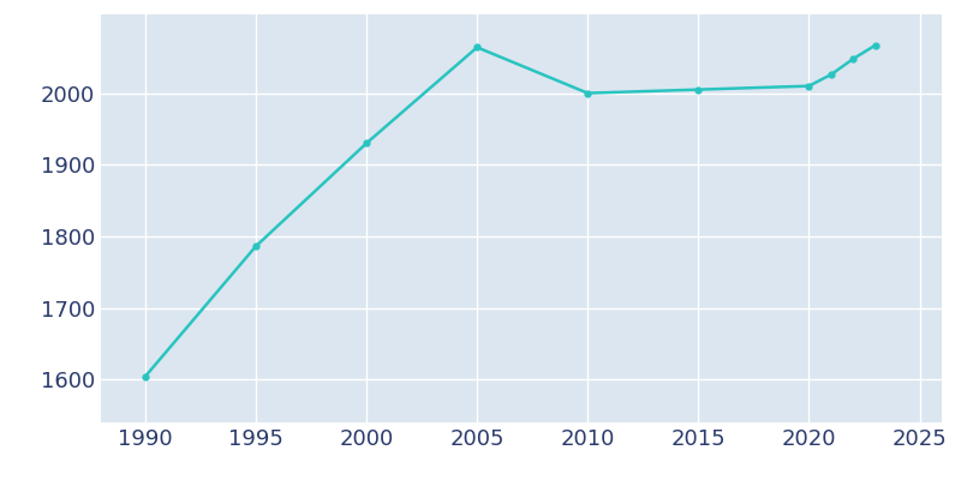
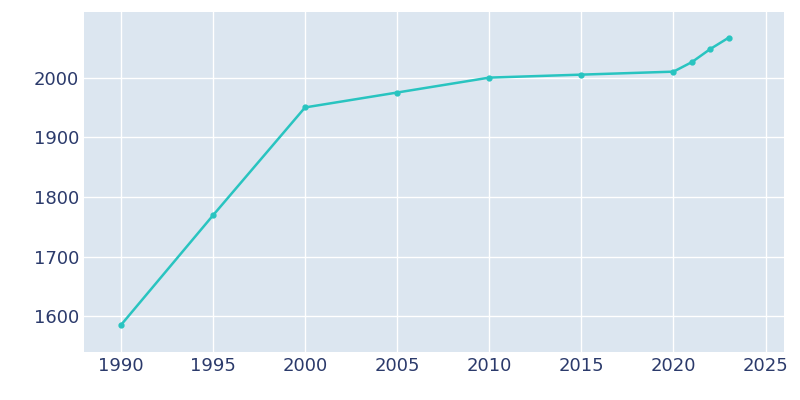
1990: 1604 -> 1585
1995: 1786 -> 1769
2000: 1930 -> 1950
2005: 2064 -> 1975
